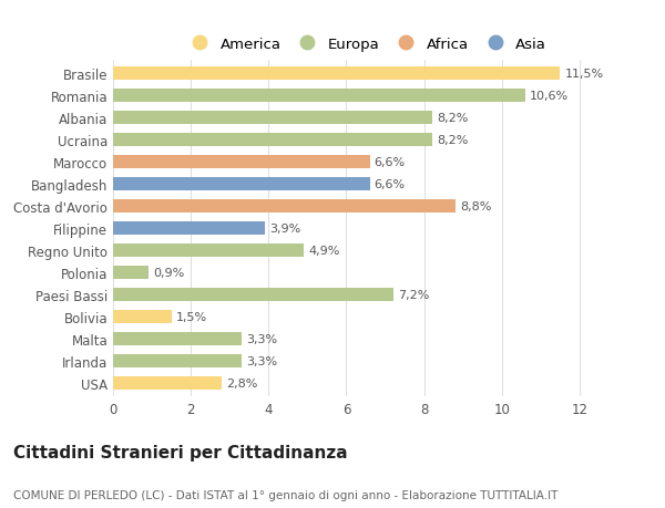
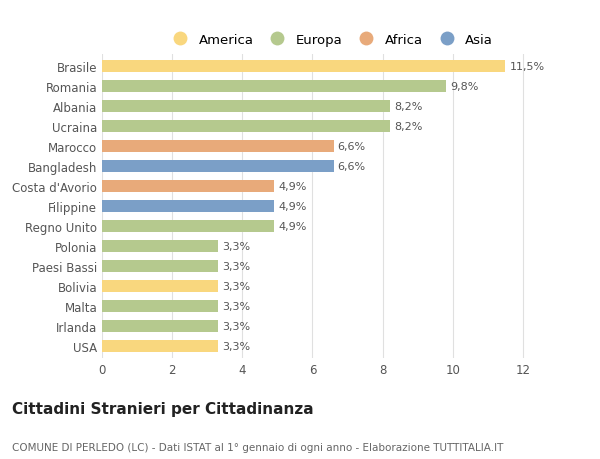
Romania: 10,6% -> 9,8%
Costa d'Avorio: 8,8% -> 4,9%
Filippine: 3,9% -> 4,9%
Polonia: 0,9% -> 3,3%
Paesi Bassi: 7,2% -> 3,3%
Bolivia: 1,5% -> 3,3%
USA: 2,8% -> 3,3%
